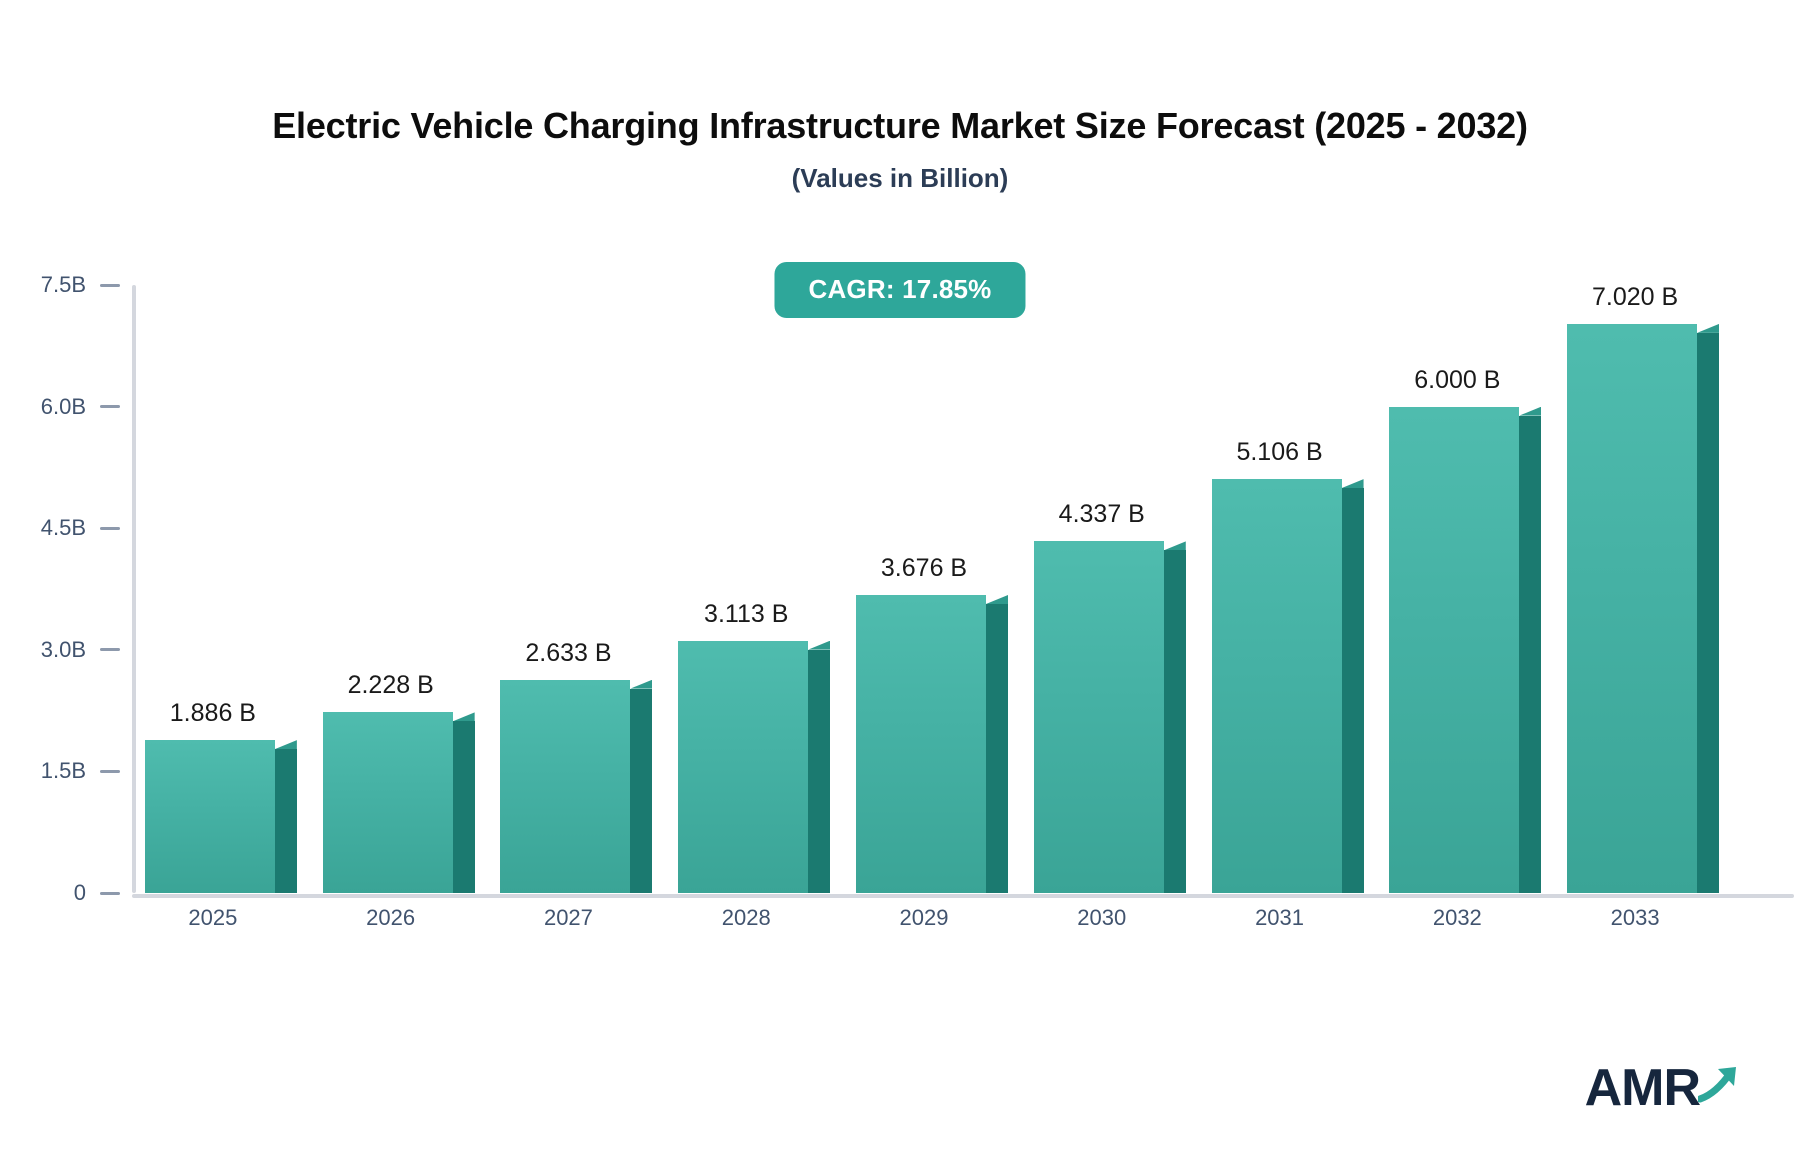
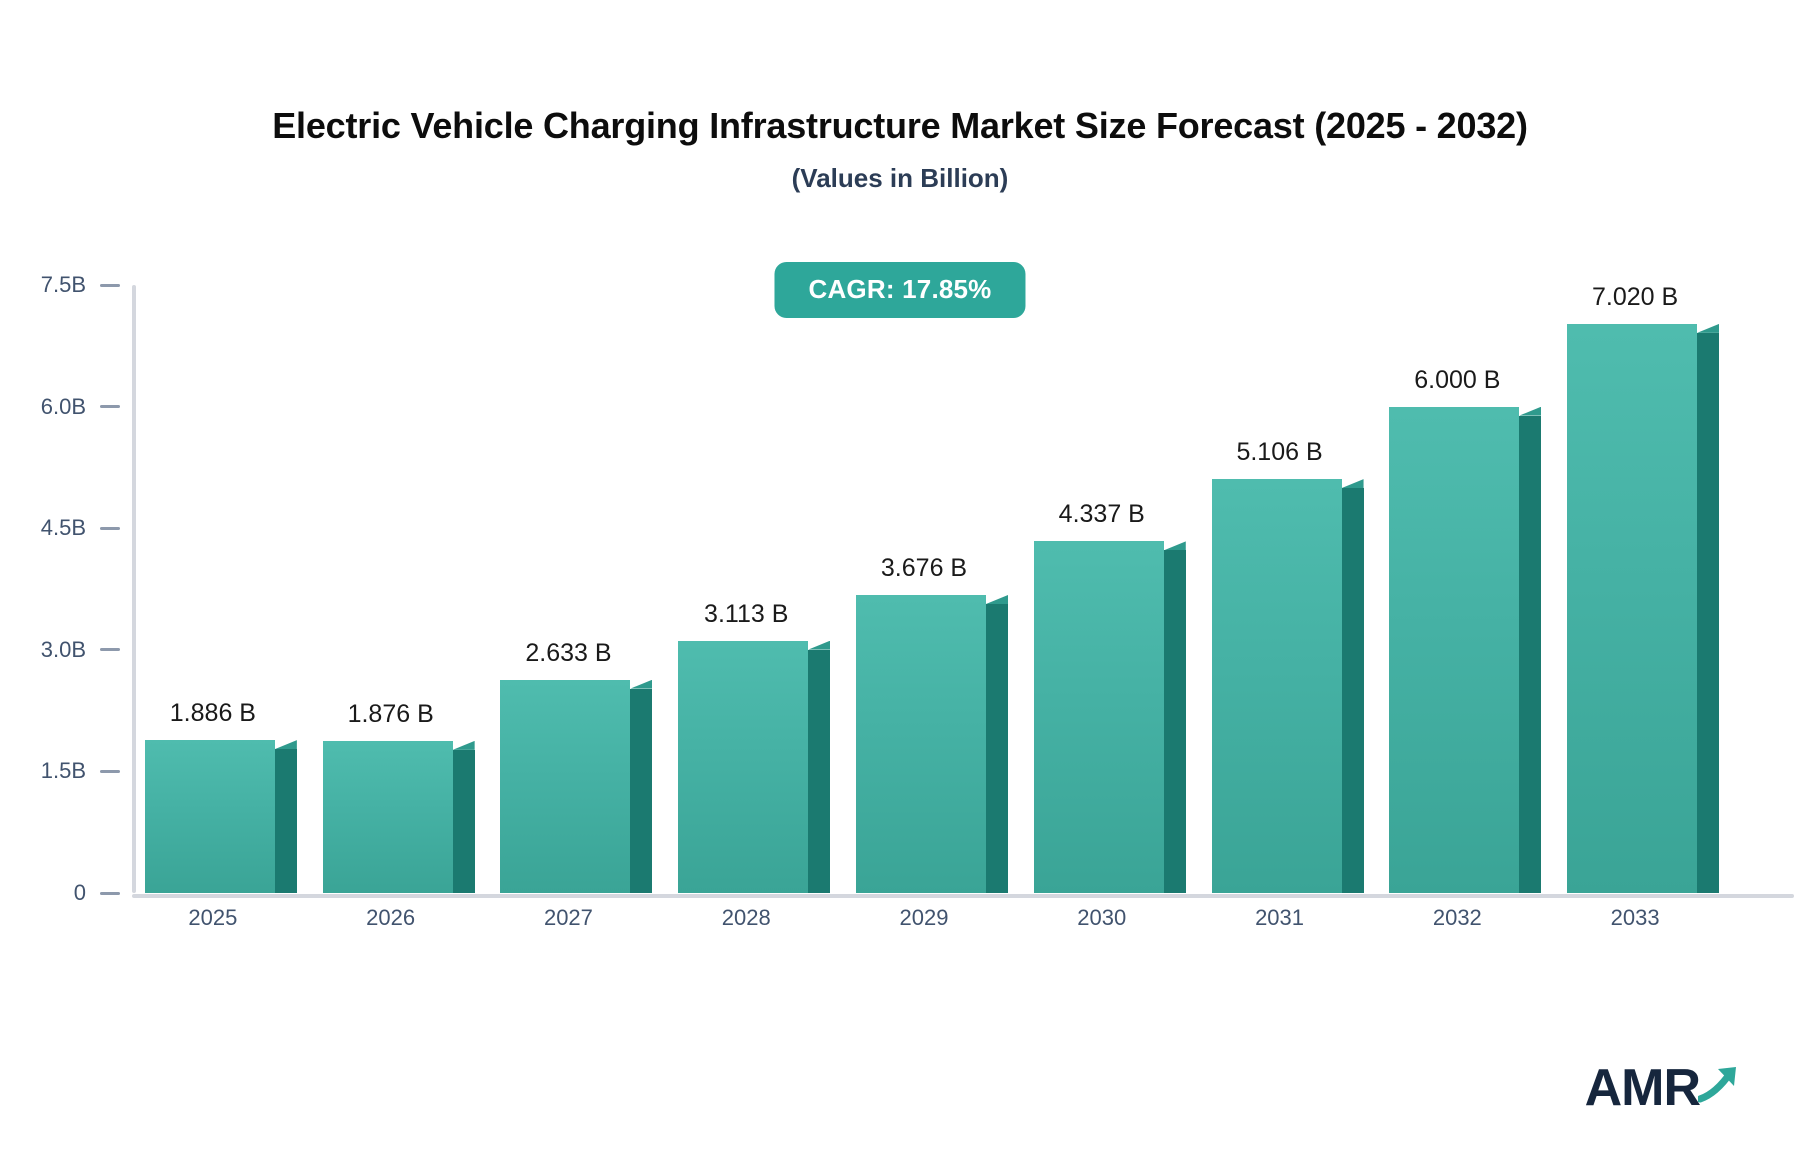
2026: 2.228 -> 1.876
